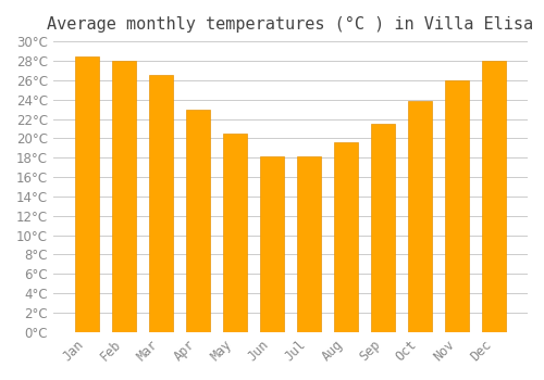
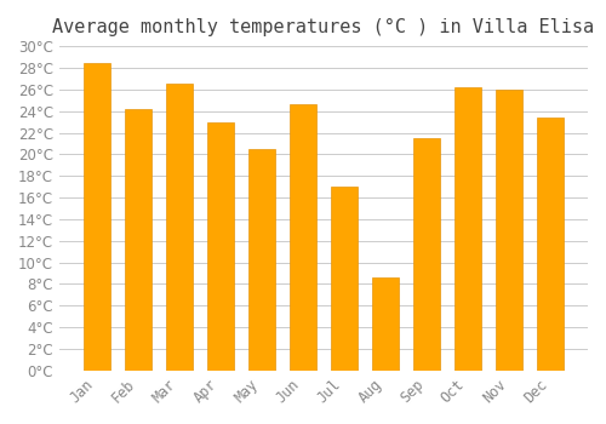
Feb: 28.0°C -> 24.2°C
Jun: 18.1°C -> 24.6°C
Jul: 18.1°C -> 17.0°C
Aug: 19.6°C -> 8.6°C
Oct: 23.8°C -> 26.2°C
Dec: 28.0°C -> 23.4°C
